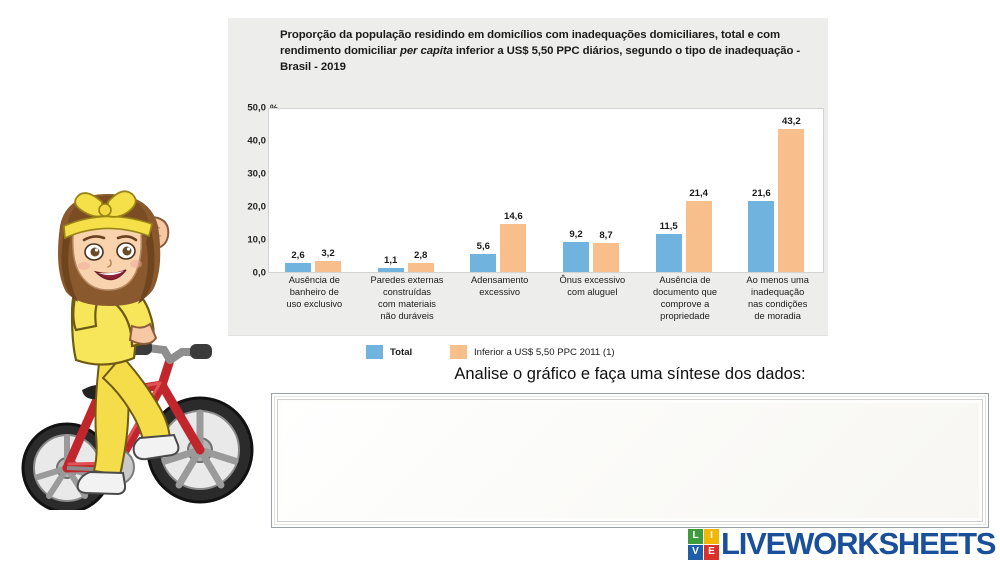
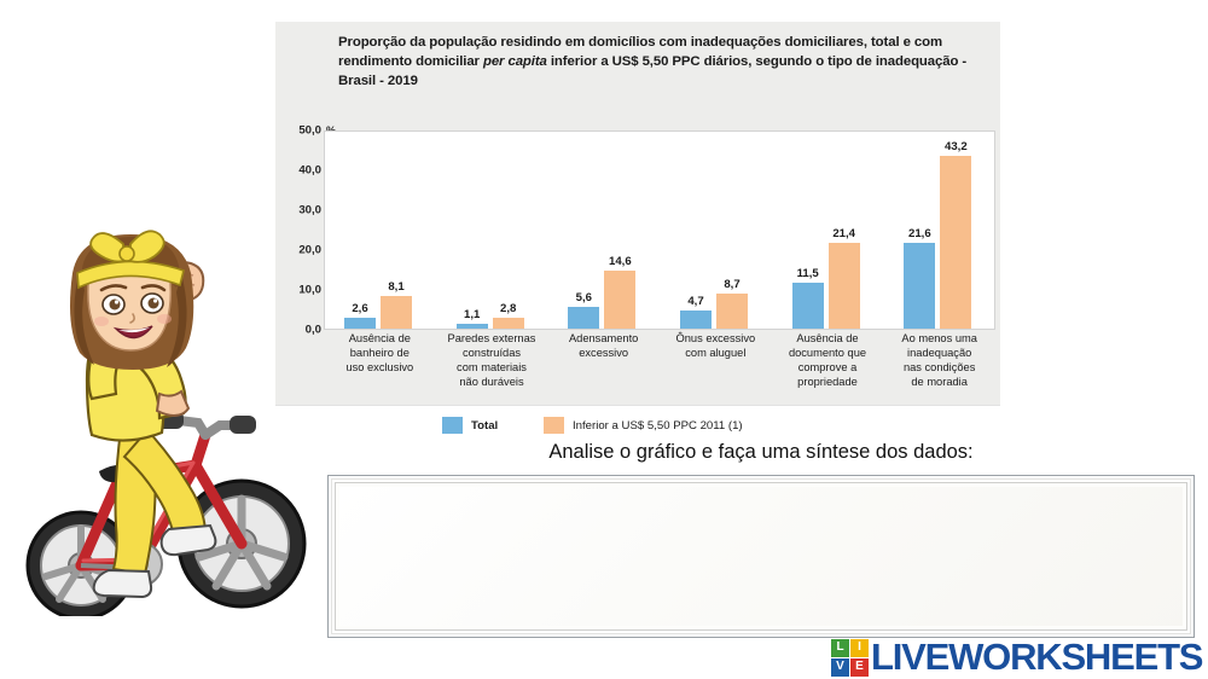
Inferior a US$ 5,50 PPC 2011 (1)/Ausência de banheiro de uso exclusivo: 3,2 -> 8,1
Total/Ônus excessivo com aluguel: 9,2 -> 4,7
